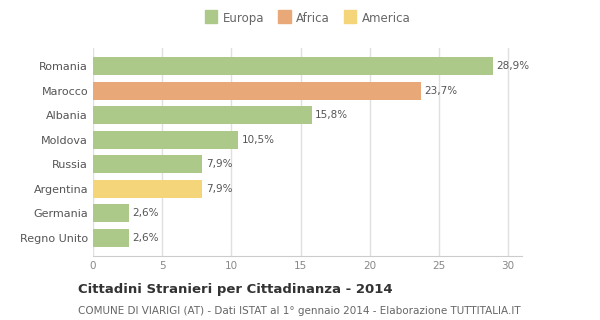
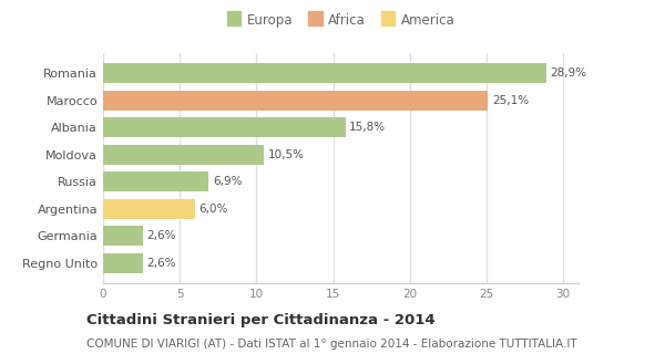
Marocco: 23,7% -> 25,1%
Russia: 7,9% -> 6,9%
Argentina: 7,9% -> 6,0%
